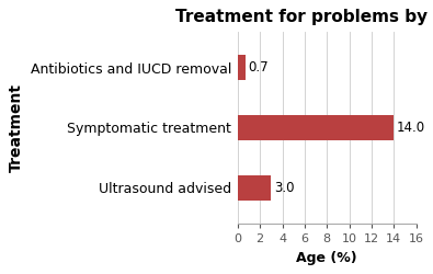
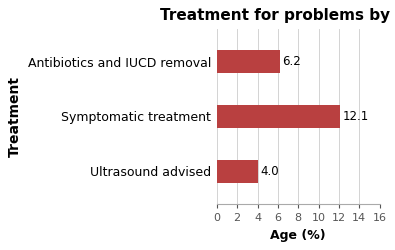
Antibiotics and IUCD removal: 0.7 -> 6.2
Symptomatic treatment: 14.0 -> 12.1
Ultrasound advised: 3.0 -> 4.0
